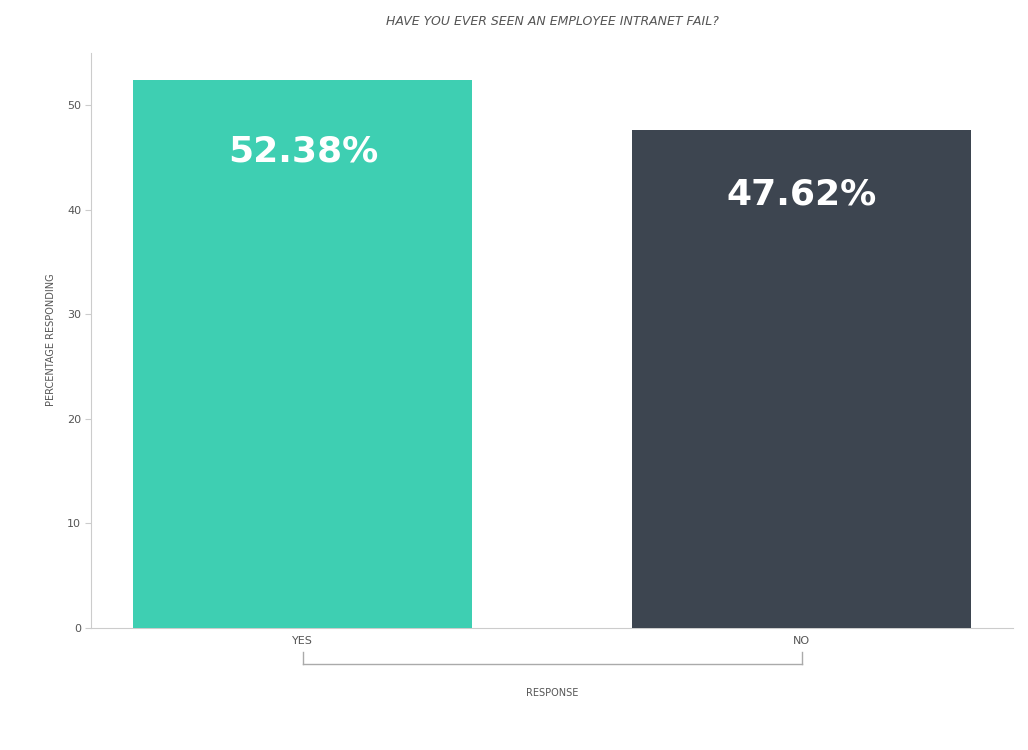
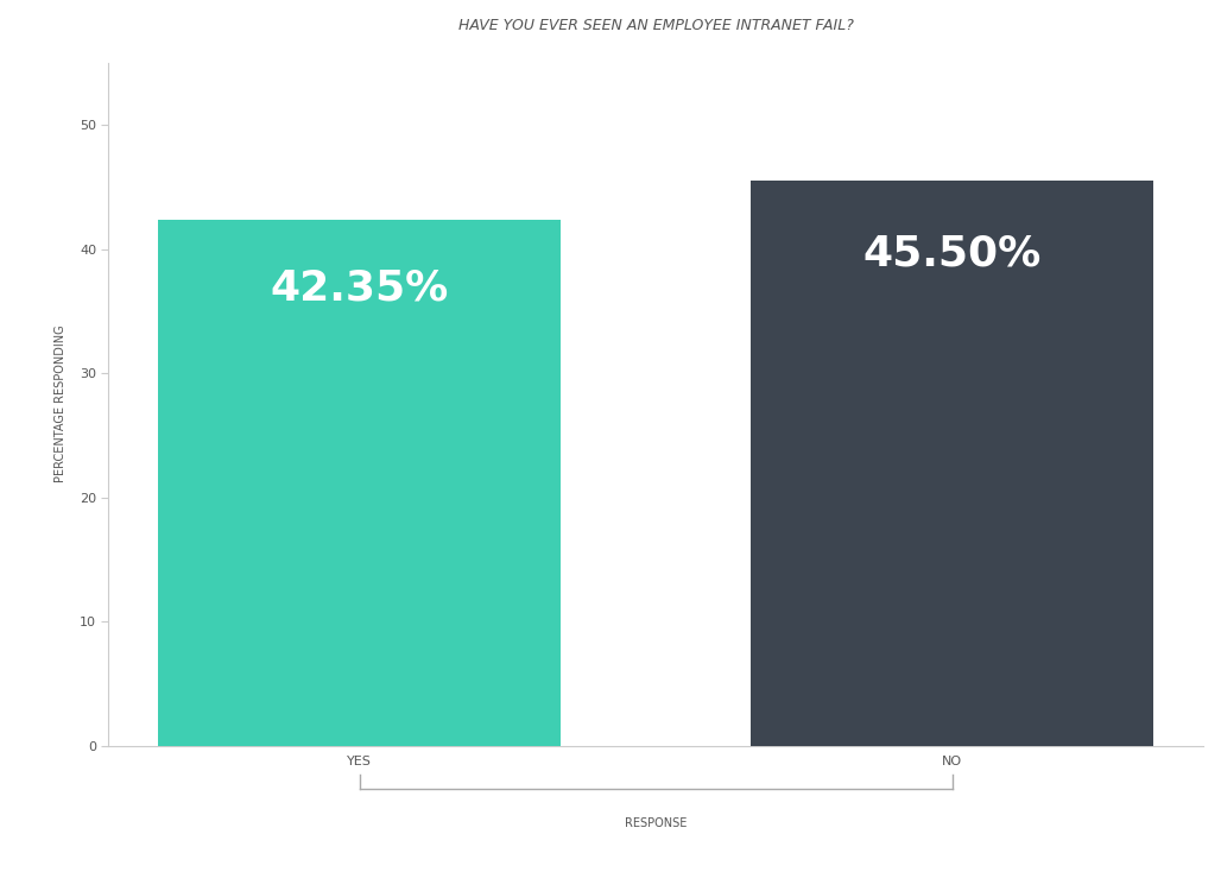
YES: 52.38% -> 42.35%
NO: 47.62% -> 45.50%
